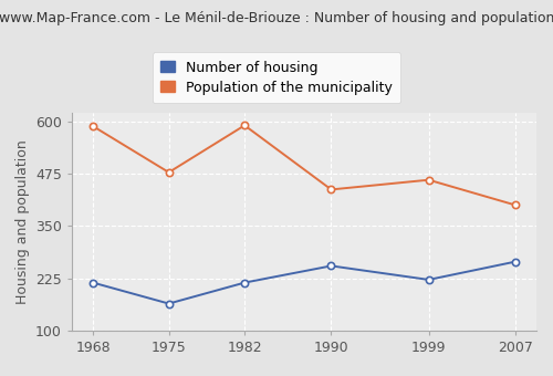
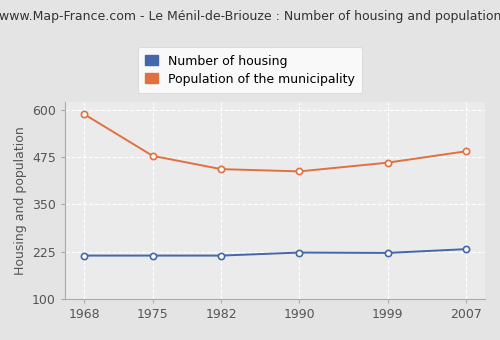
Number of housing/1975: 165 -> 215
Population of the municipality/1982: 590 -> 443
Number of housing/1990: 255 -> 223
Number of housing/2007: 265 -> 232
Population of the municipality/2007: 400 -> 490
